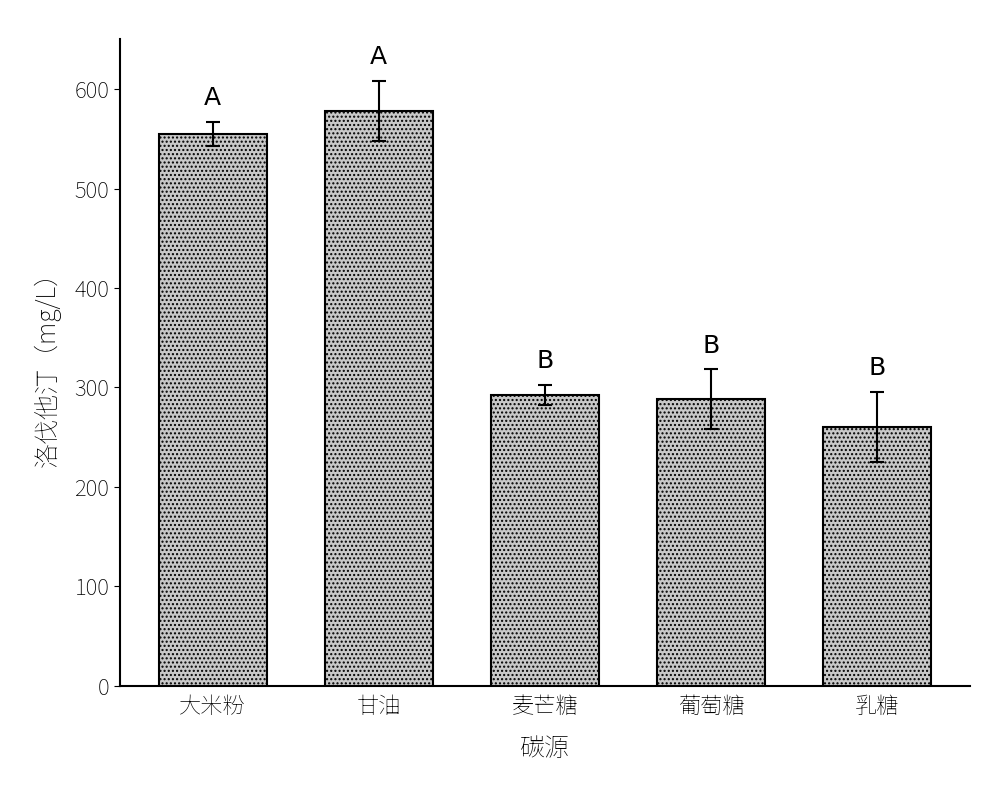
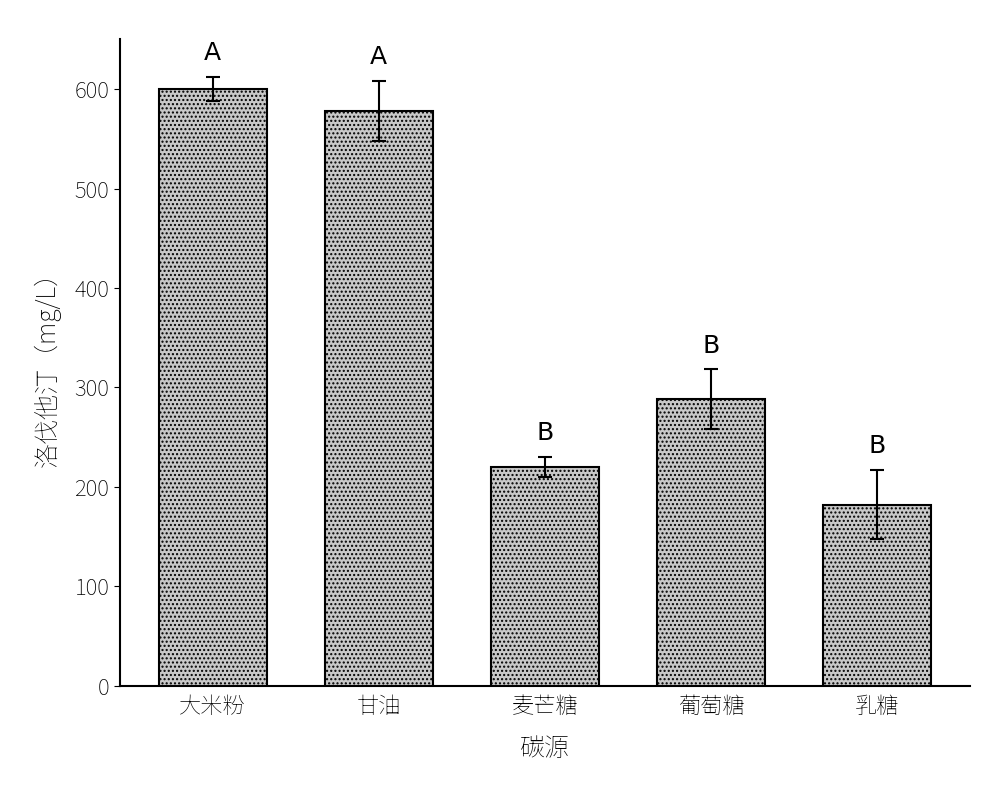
大米粉: 555 -> 600
麦芒糖: 292 -> 220
乳糖: 260 -> 182
